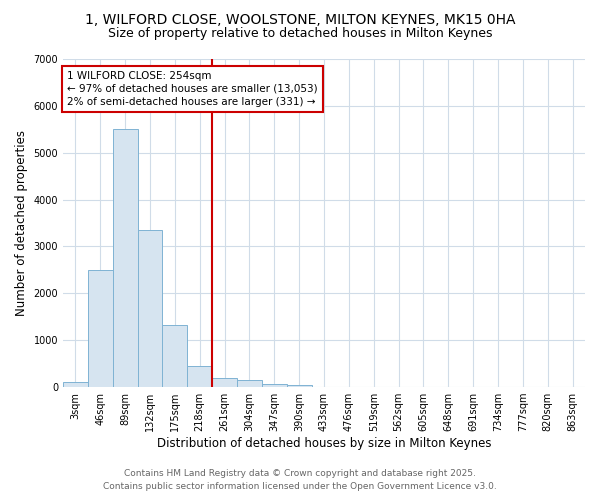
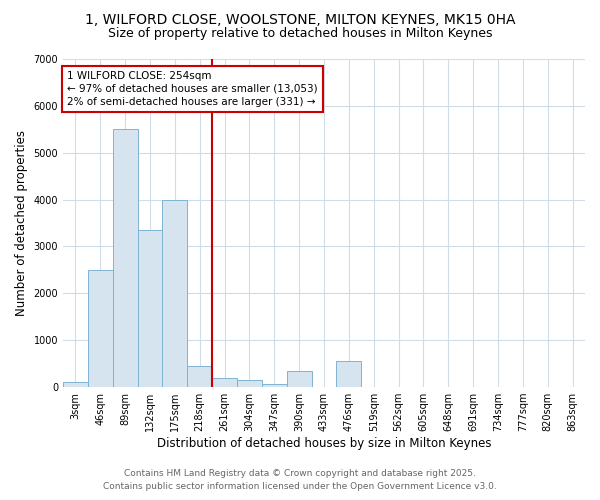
175sqm: 1330 -> 4000
390sqm: 40 -> 350
476sqm: 0 -> 550
